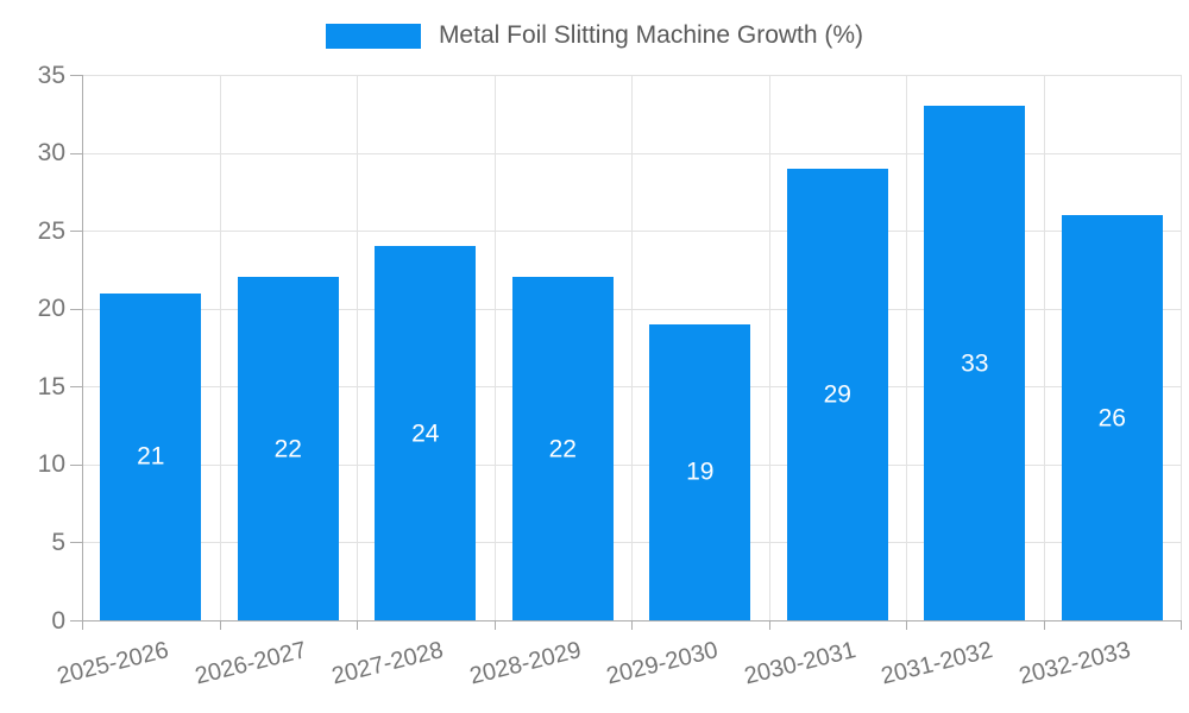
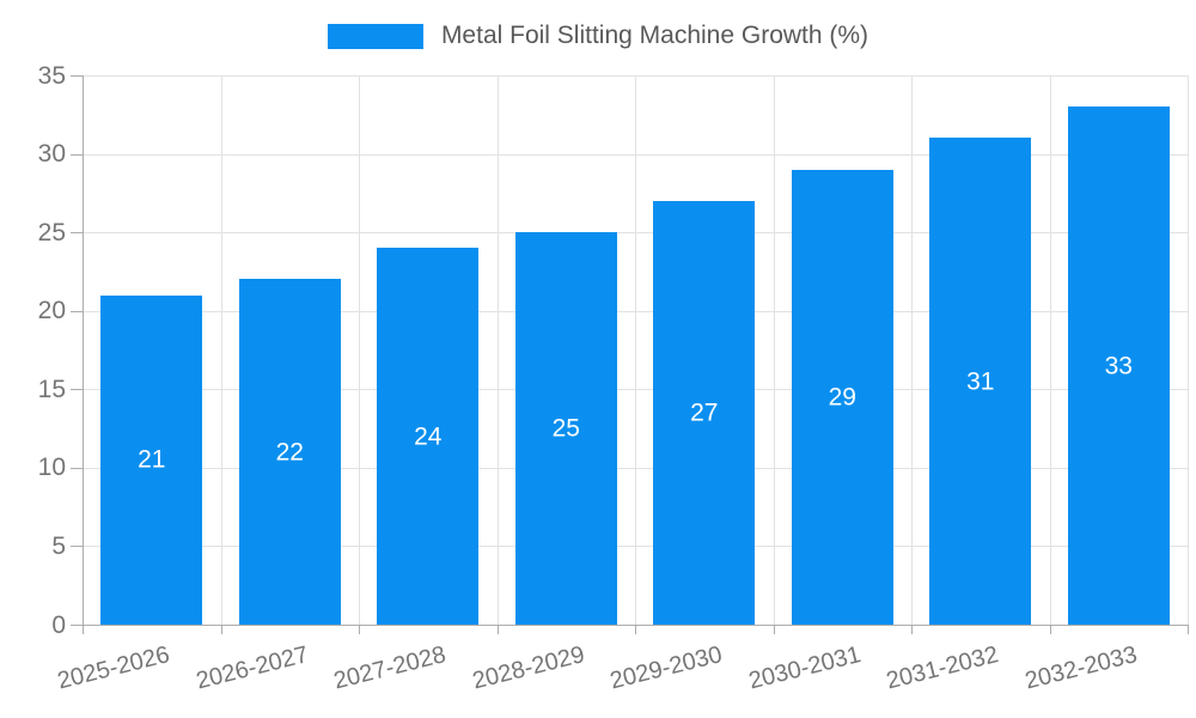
2028-2029: 22 -> 25
2029-2030: 19 -> 27
2031-2032: 33 -> 31
2032-2033: 26 -> 33
